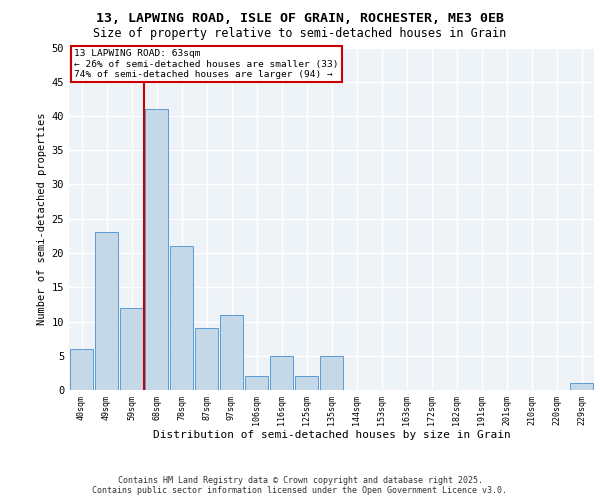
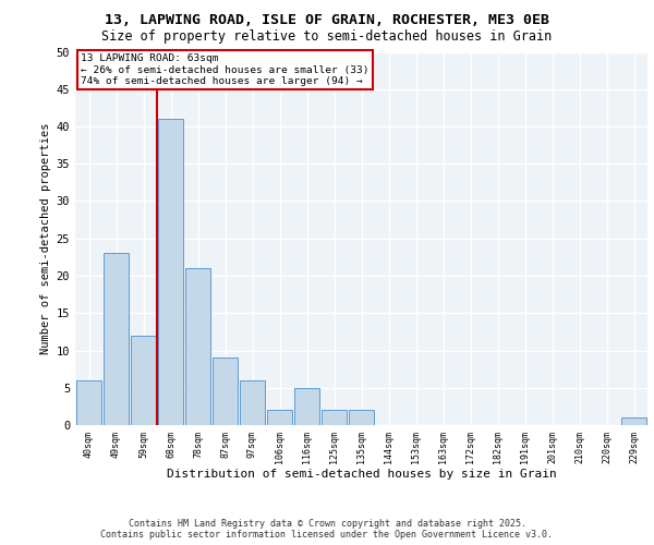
97sqm: 11 -> 6
135sqm: 5 -> 2
